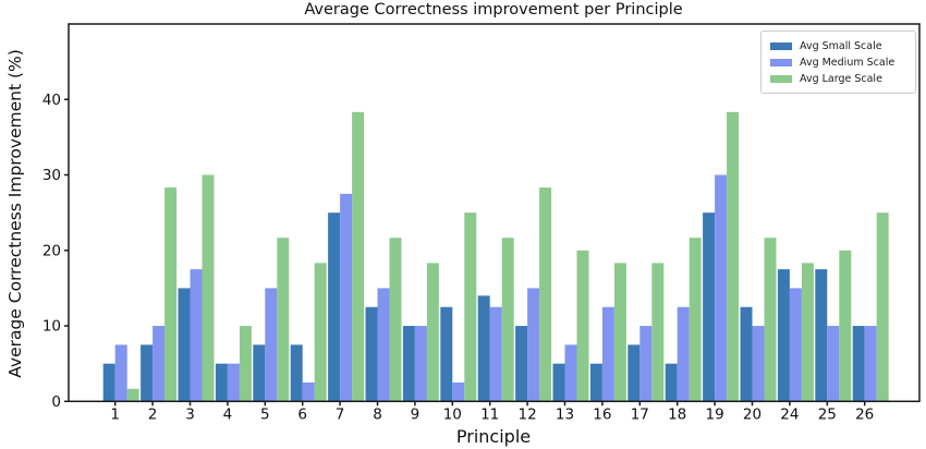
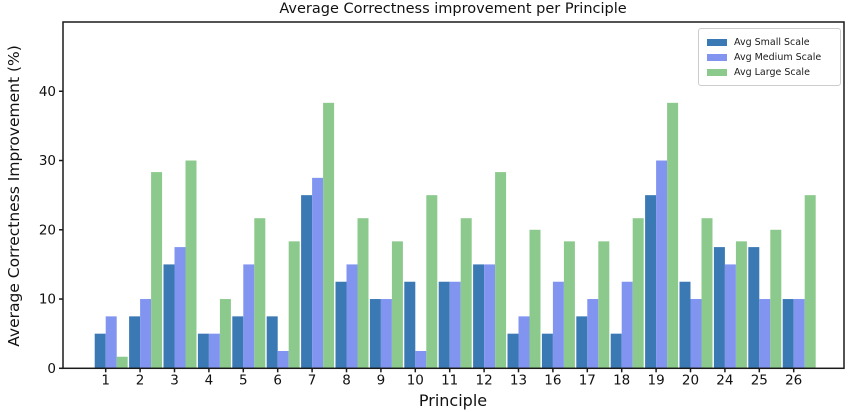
Avg Small Scale/11: 14 -> 12
Avg Small Scale/12: 10 -> 15
